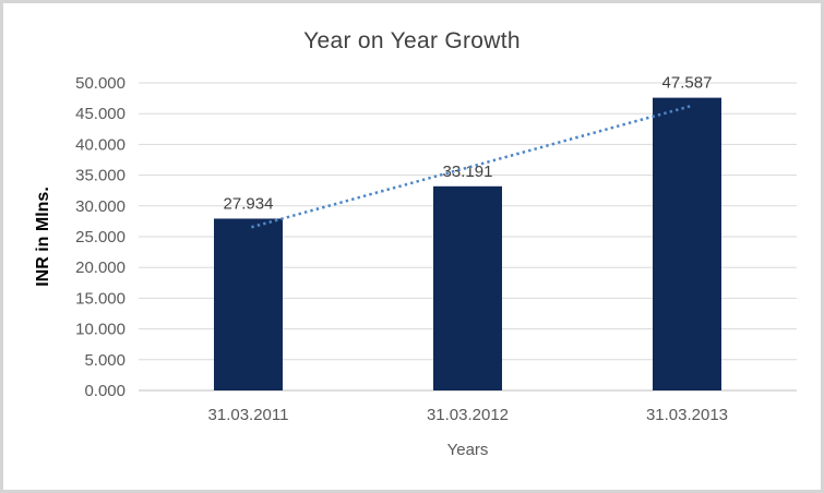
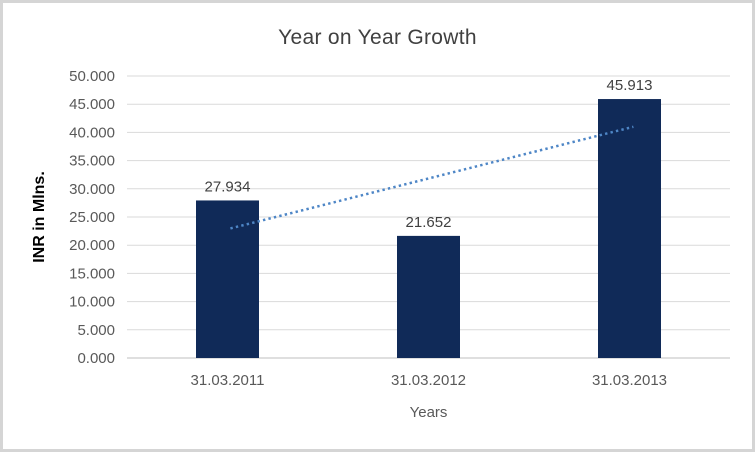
31.03.2012: 33.191 -> 21.652
31.03.2013: 47.587 -> 45.913
